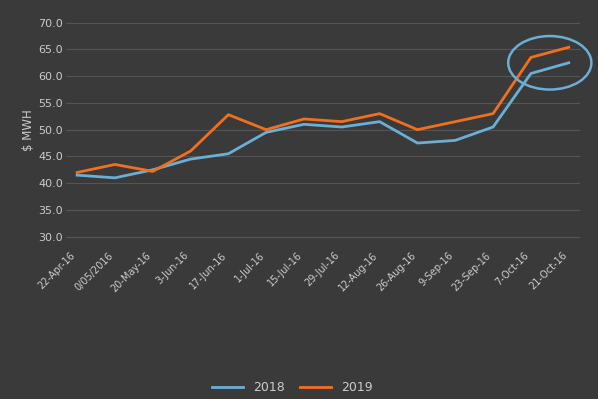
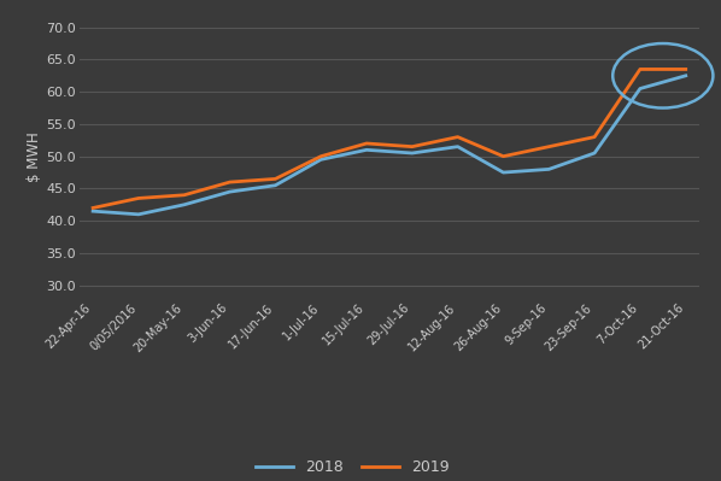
2019/20-May-16: 42.2 -> 44.0
2019/17-Jun-16: 52.8 -> 46.5
2019/21-Oct-16: 65.4 -> 63.5
